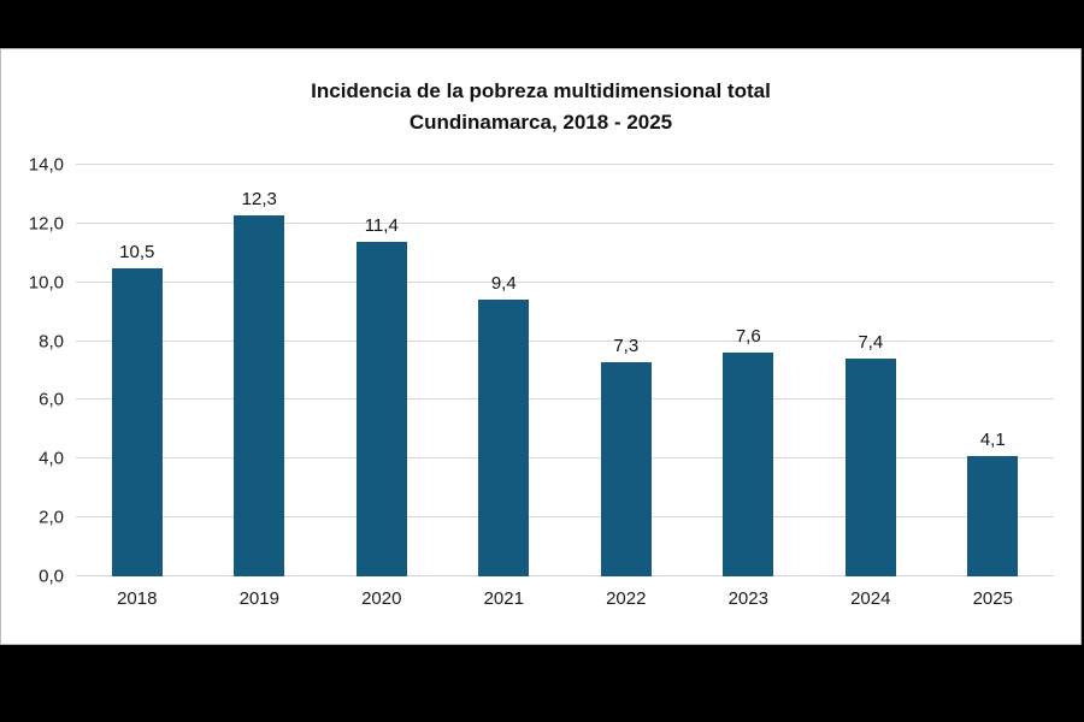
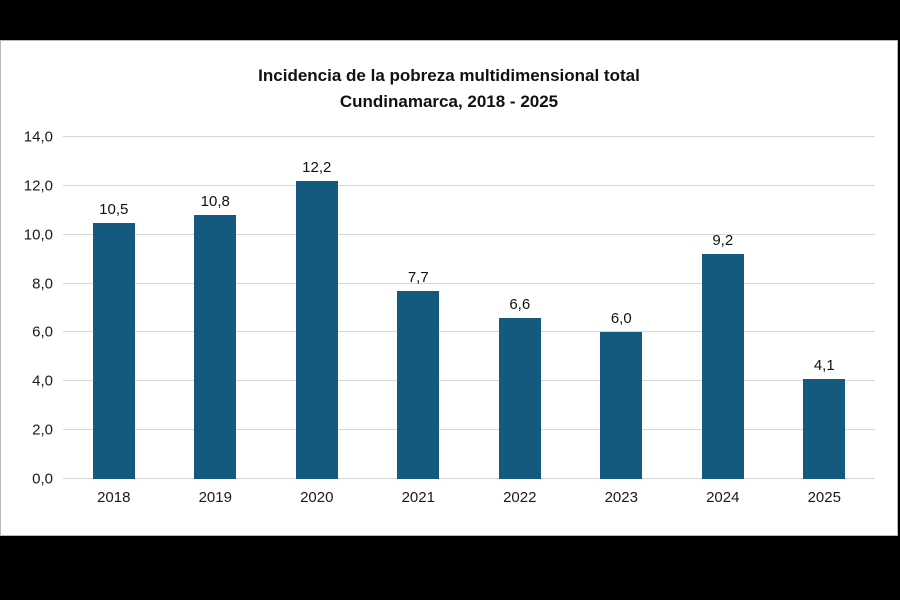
2019: 12,3 -> 10,8
2020: 11,4 -> 12,2
2021: 9,4 -> 7,7
2022: 7,3 -> 6,6
2023: 7,6 -> 6,0
2024: 7,4 -> 9,2
